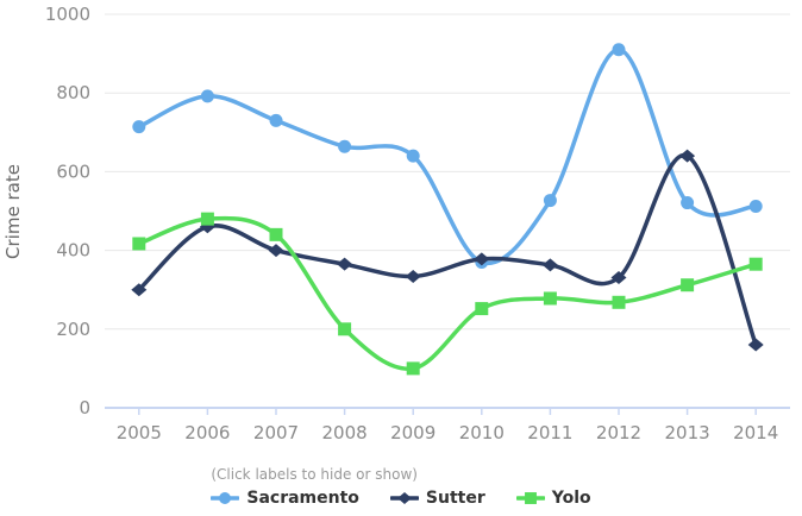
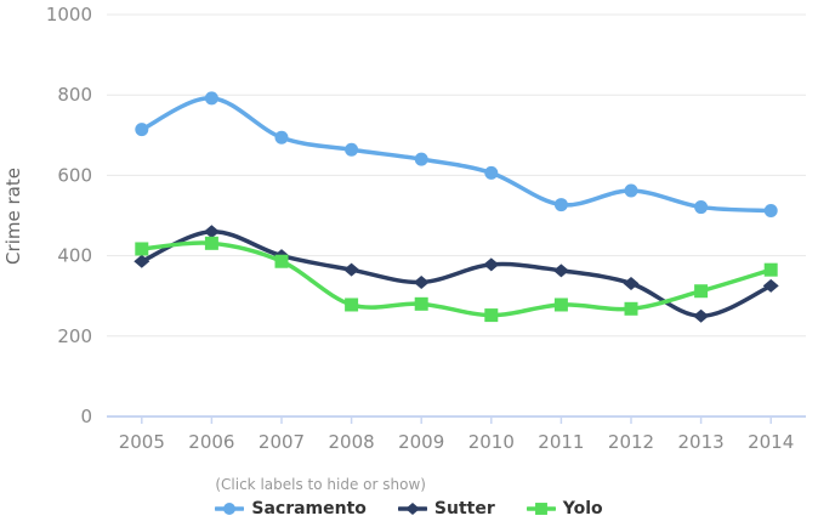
Sutter/2005: 300 -> 390
Yolo/2006: 480 -> 430
Sacramento/2007: 730 -> 690
Yolo/2007: 440 -> 390
Yolo/2008: 200 -> 280
Yolo/2009: 100 -> 280
Sacramento/2010: 370 -> 610
Sacramento/2012: 910 -> 560
Sutter/2013: 640 -> 250
Sutter/2014: 160 -> 320
